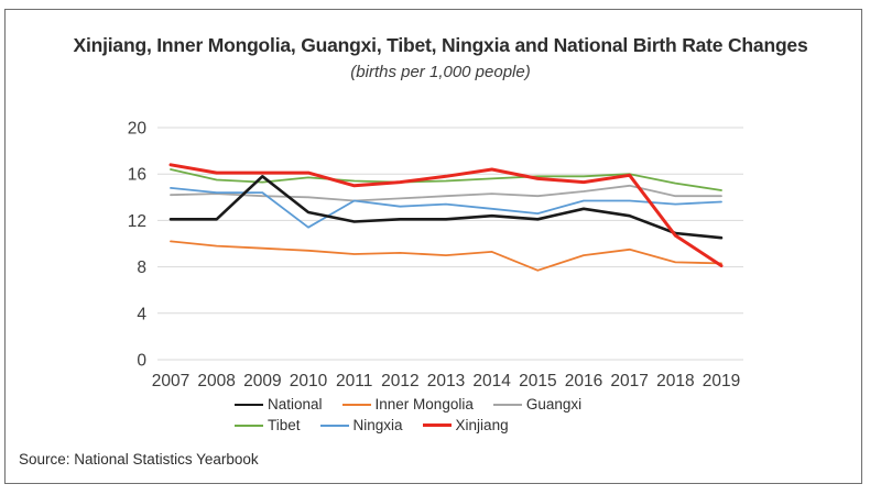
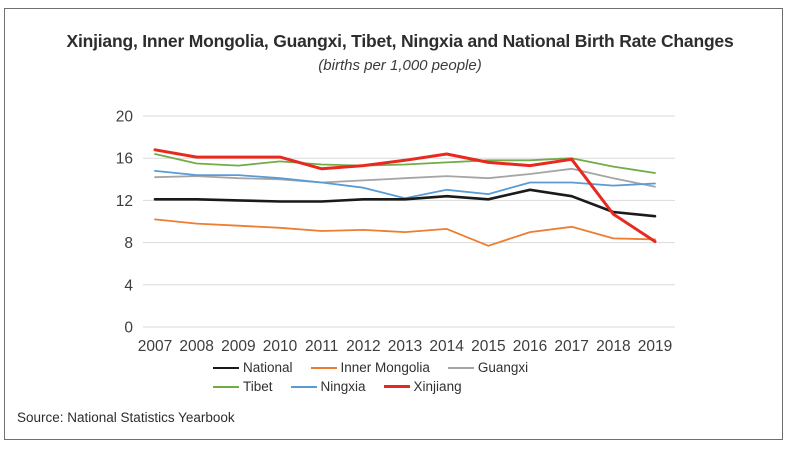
National/2009: 15.8 -> 12.0
National/2010: 12.7 -> 11.9
Ningxia/2010: 11.4 -> 14.1
Ningxia/2013: 13.4 -> 12.2
Guangxi/2019: 14.1 -> 13.3
